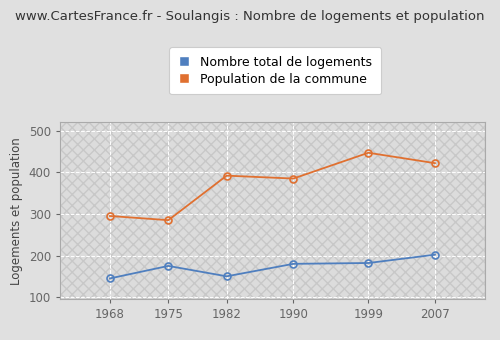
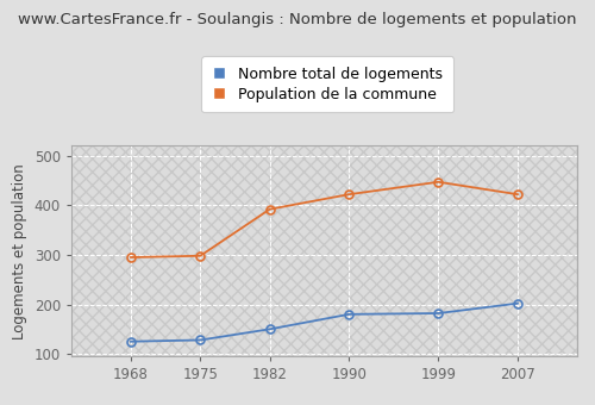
Nombre total de logements/1968: 145 -> 125
Nombre total de logements/1975: 175 -> 128
Population de la commune/1975: 285 -> 298
Population de la commune/1990: 385 -> 422
